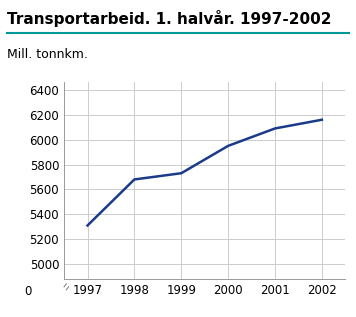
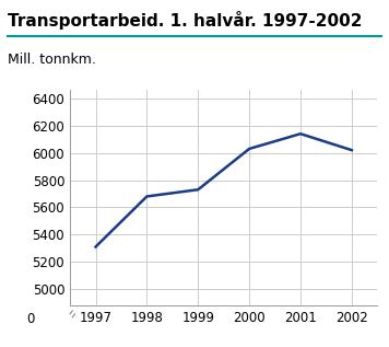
2000: 5950 -> 6030
2001: 6090 -> 6140
2002: 6160 -> 6020
